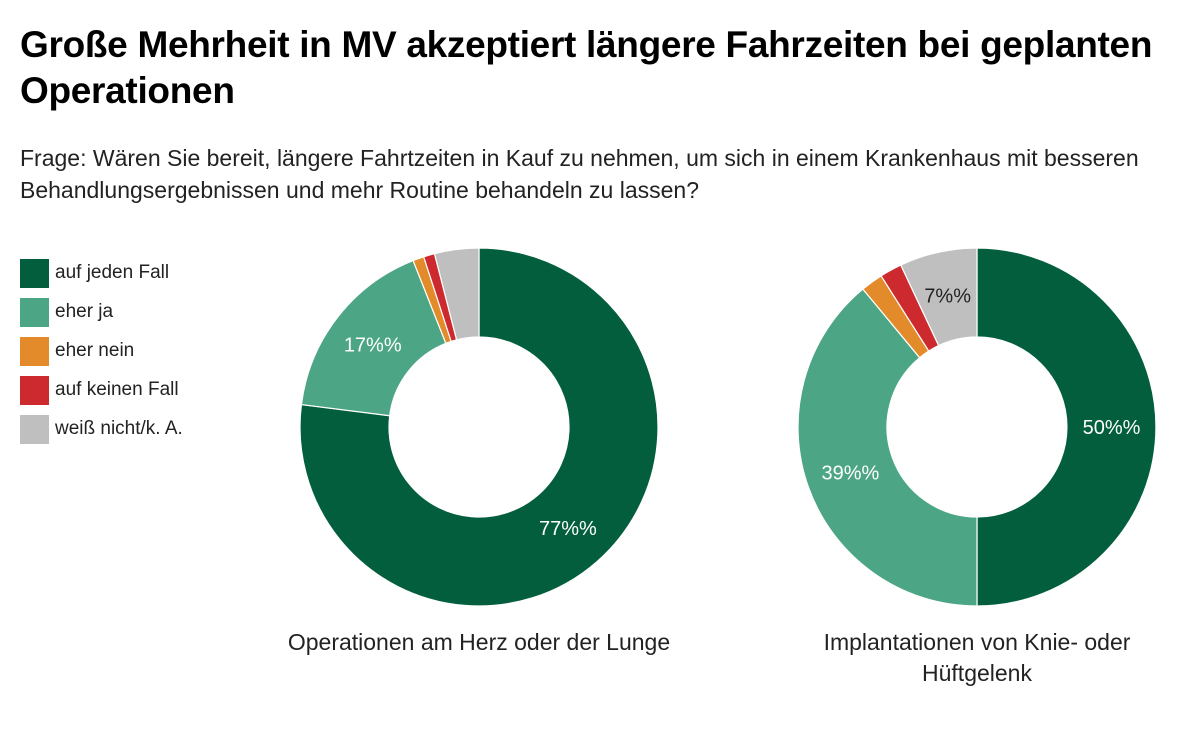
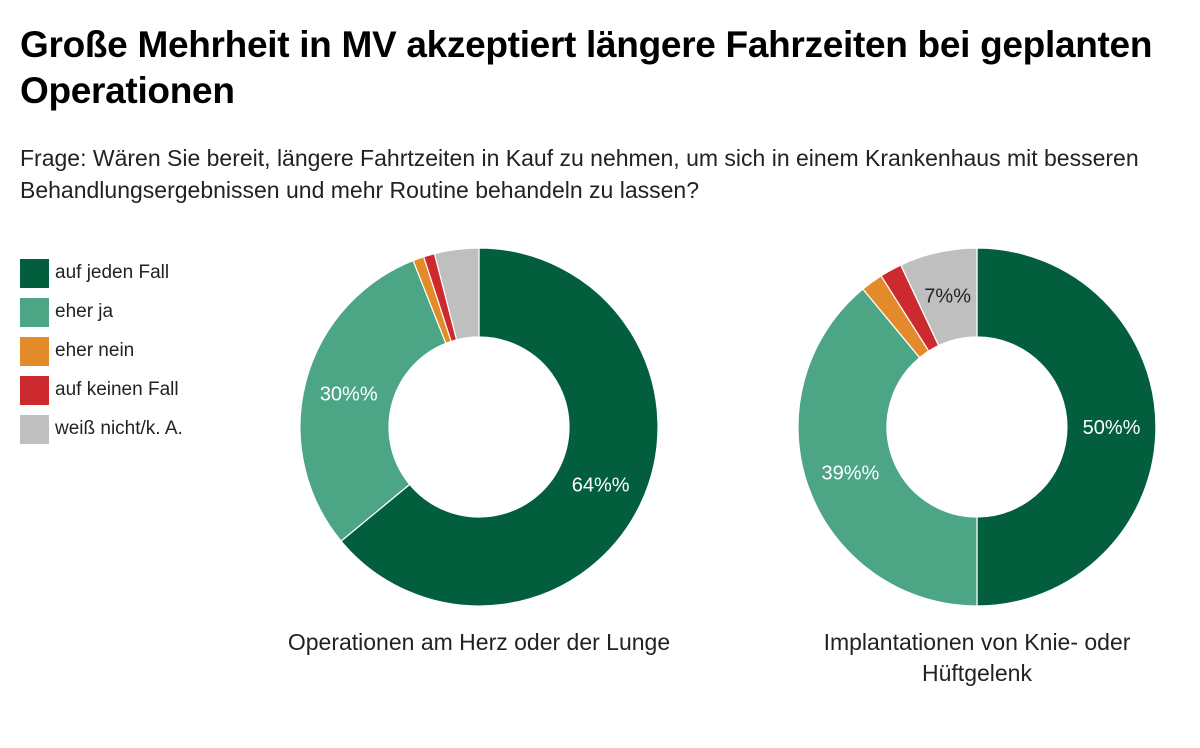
Operationen am Herz oder der Lunge/auf jeden Fall: 77 -> 64
Operationen am Herz oder der Lunge/eher ja: 17 -> 30
